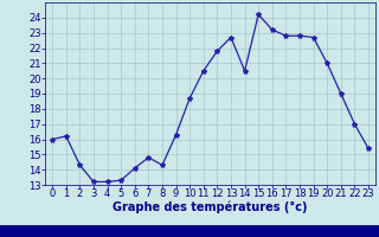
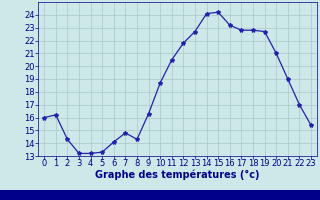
14: 20.5 -> 24.1
